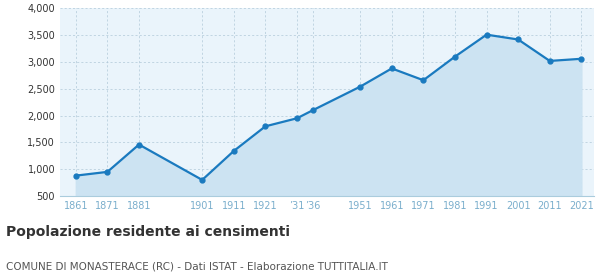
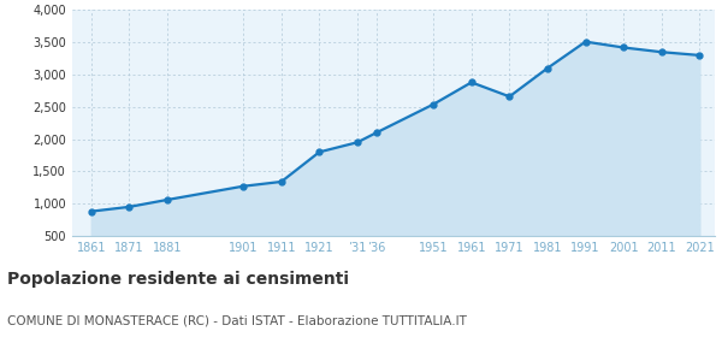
1881: 1,460 -> 1,060
1901: 800 -> 1,270
2011: 3,020 -> 3,350
2021: 3,060 -> 3,300
